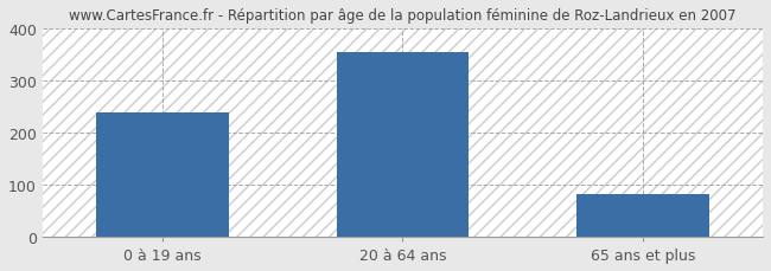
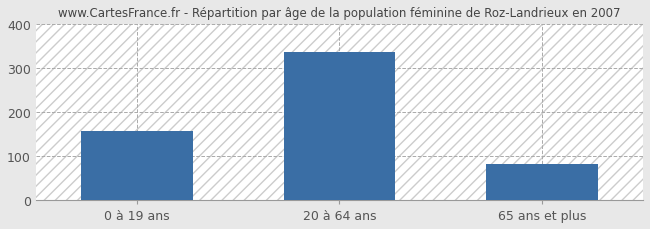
0 à 19 ans: 240 -> 157
20 à 64 ans: 355 -> 336
